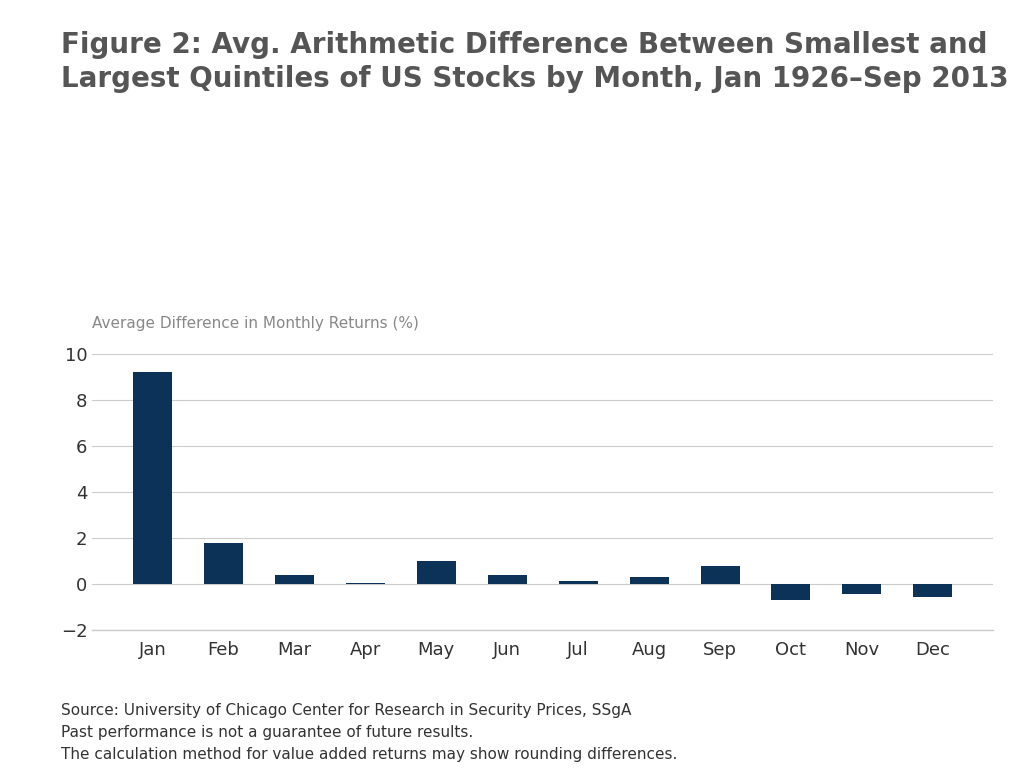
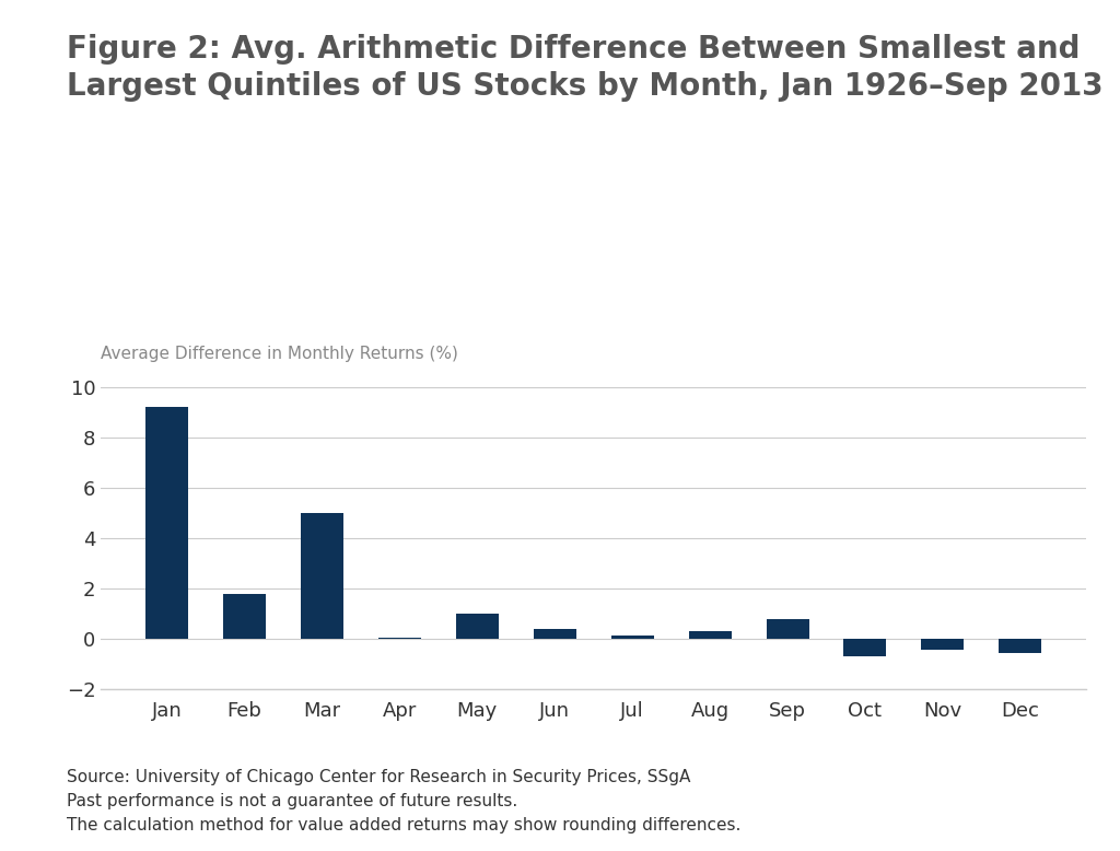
Mar: 0.40 -> 5.00
